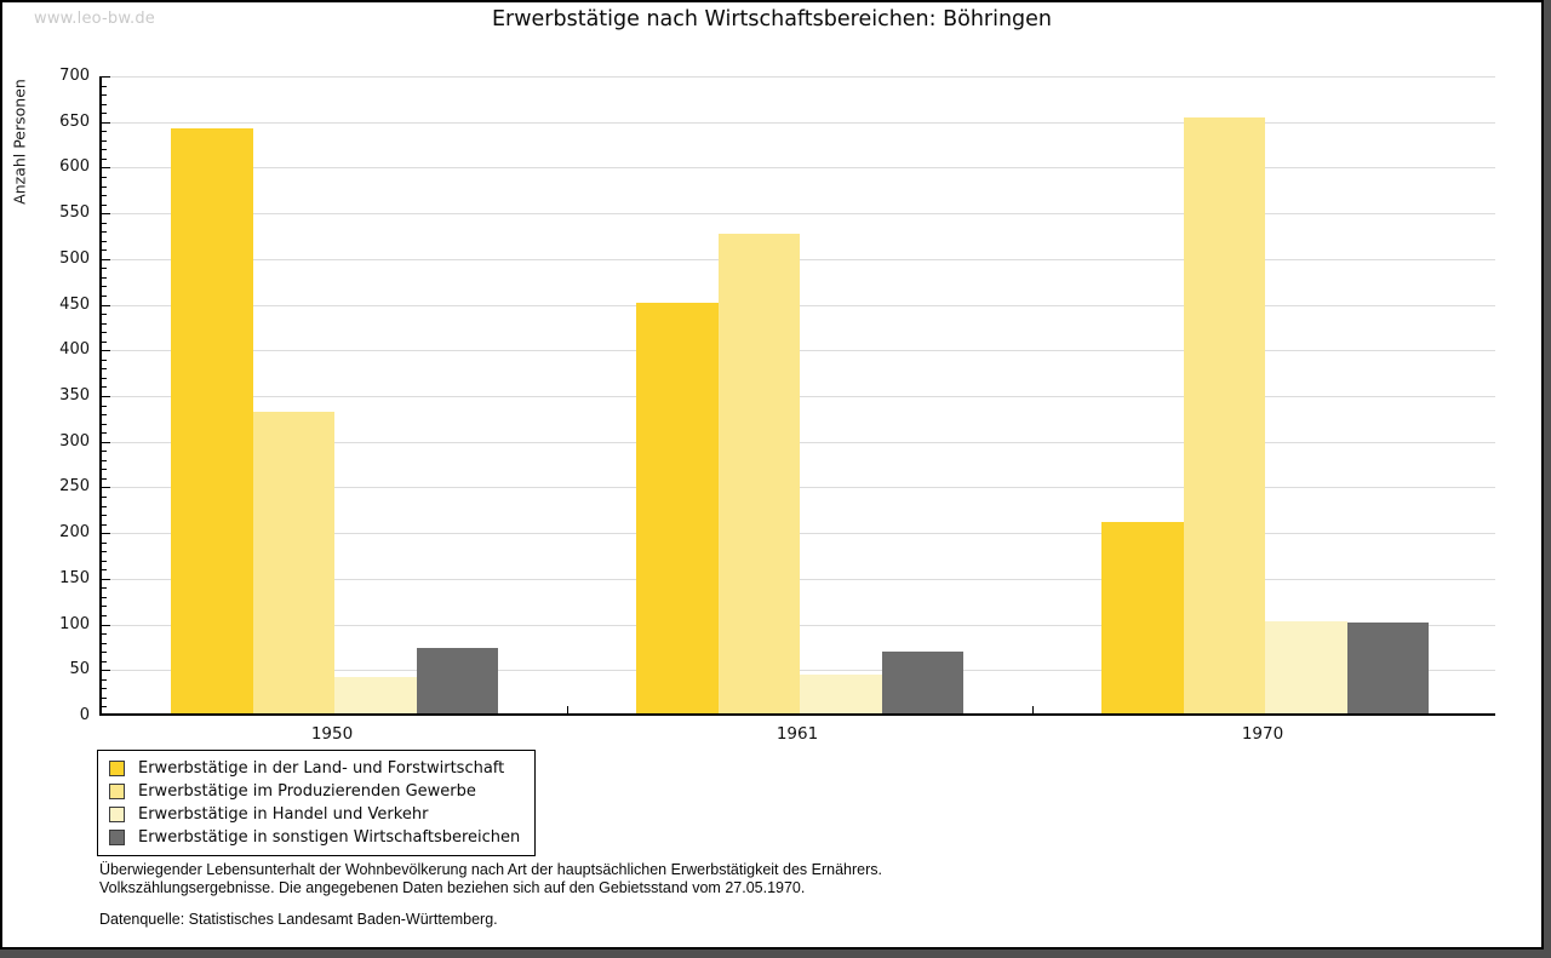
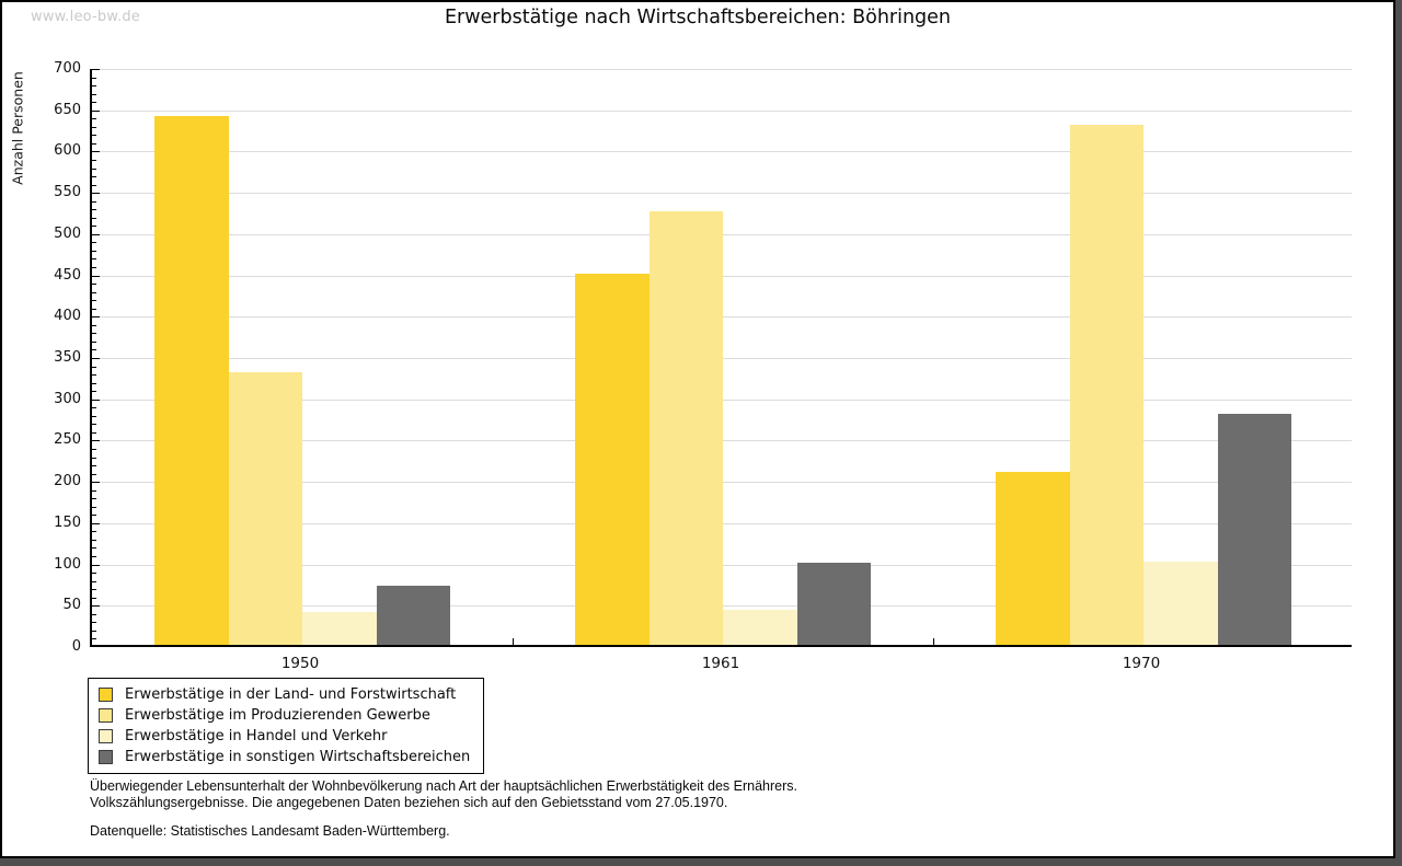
Erwerbstätige in sonstigen Wirtschaftsbereichen/1961: 70 -> 100
Erwerbstätige im Produzierenden Gewerbe/1970: 650 -> 630
Erwerbstätige in sonstigen Wirtschaftsbereichen/1970: 100 -> 280
